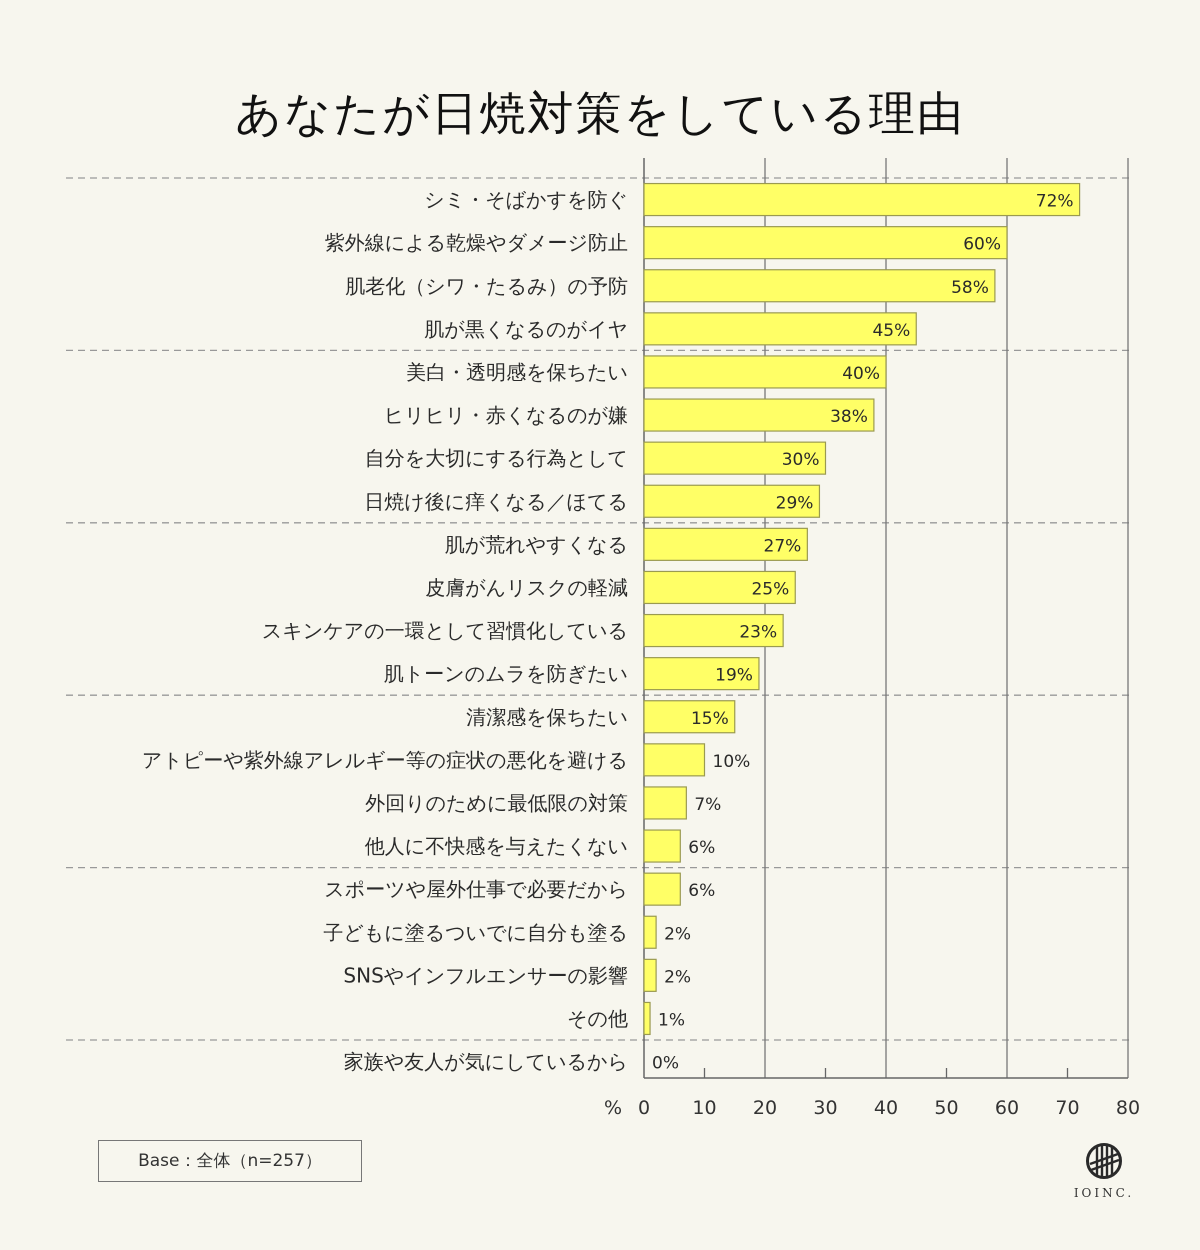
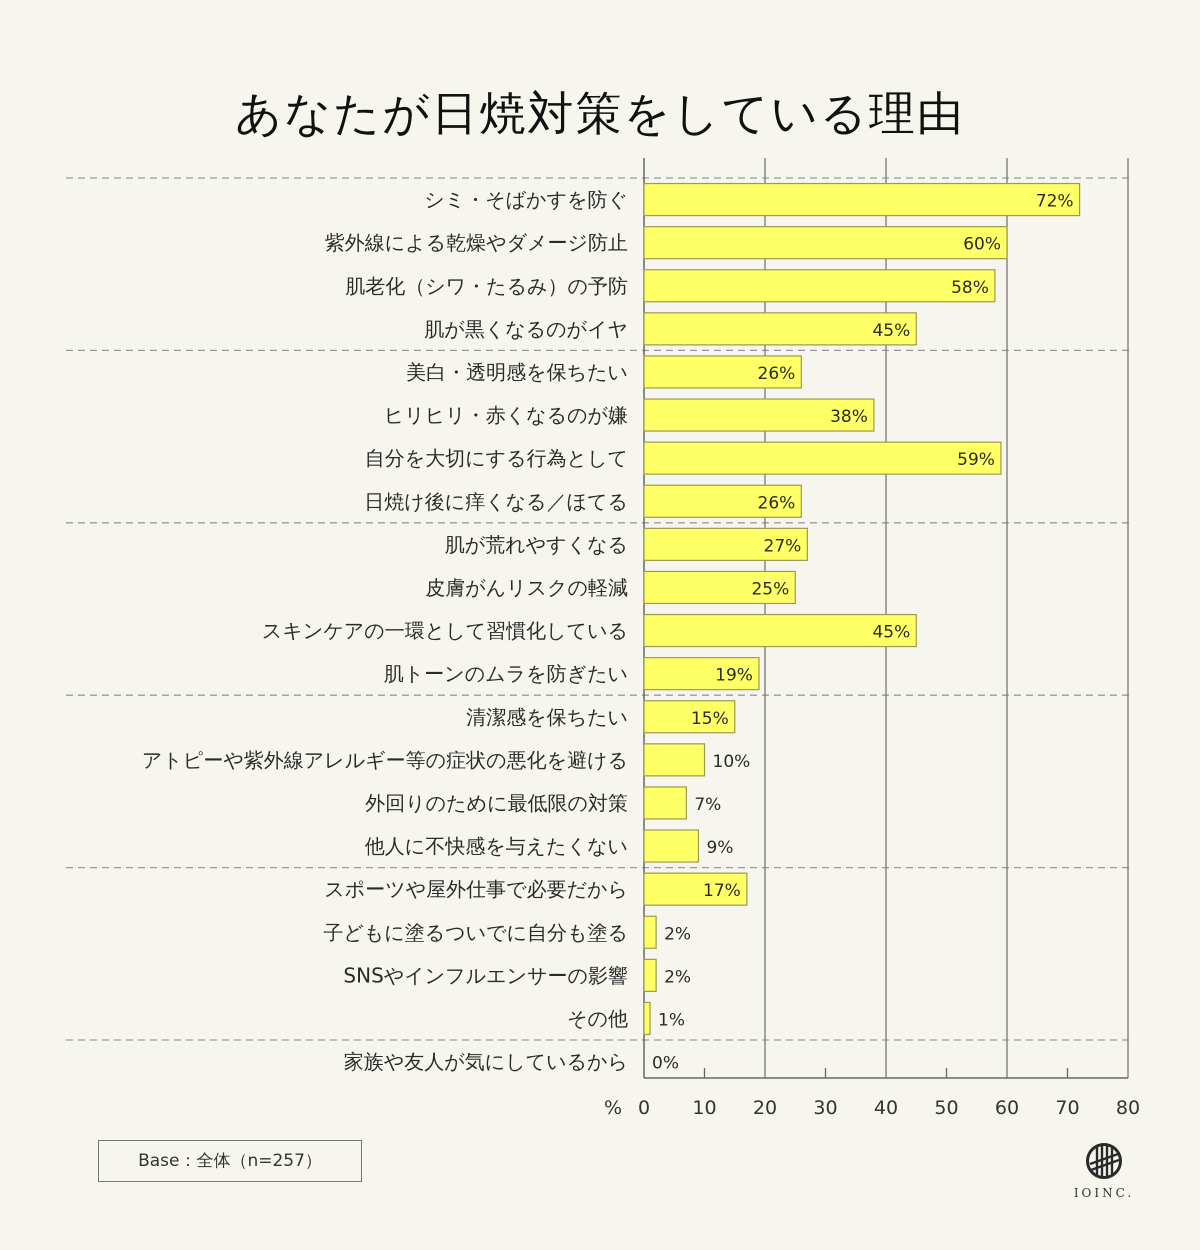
美白・透明感を保ちたい: 40% -> 26%
自分を大切にする行為として: 30% -> 59%
日焼け後に痒くなる／ほてる: 29% -> 26%
スキンケアの一環として習慣化している: 23% -> 45%
他人に不快感を与えたくない: 6% -> 9%
スポーツや屋外仕事で必要だから: 6% -> 17%
